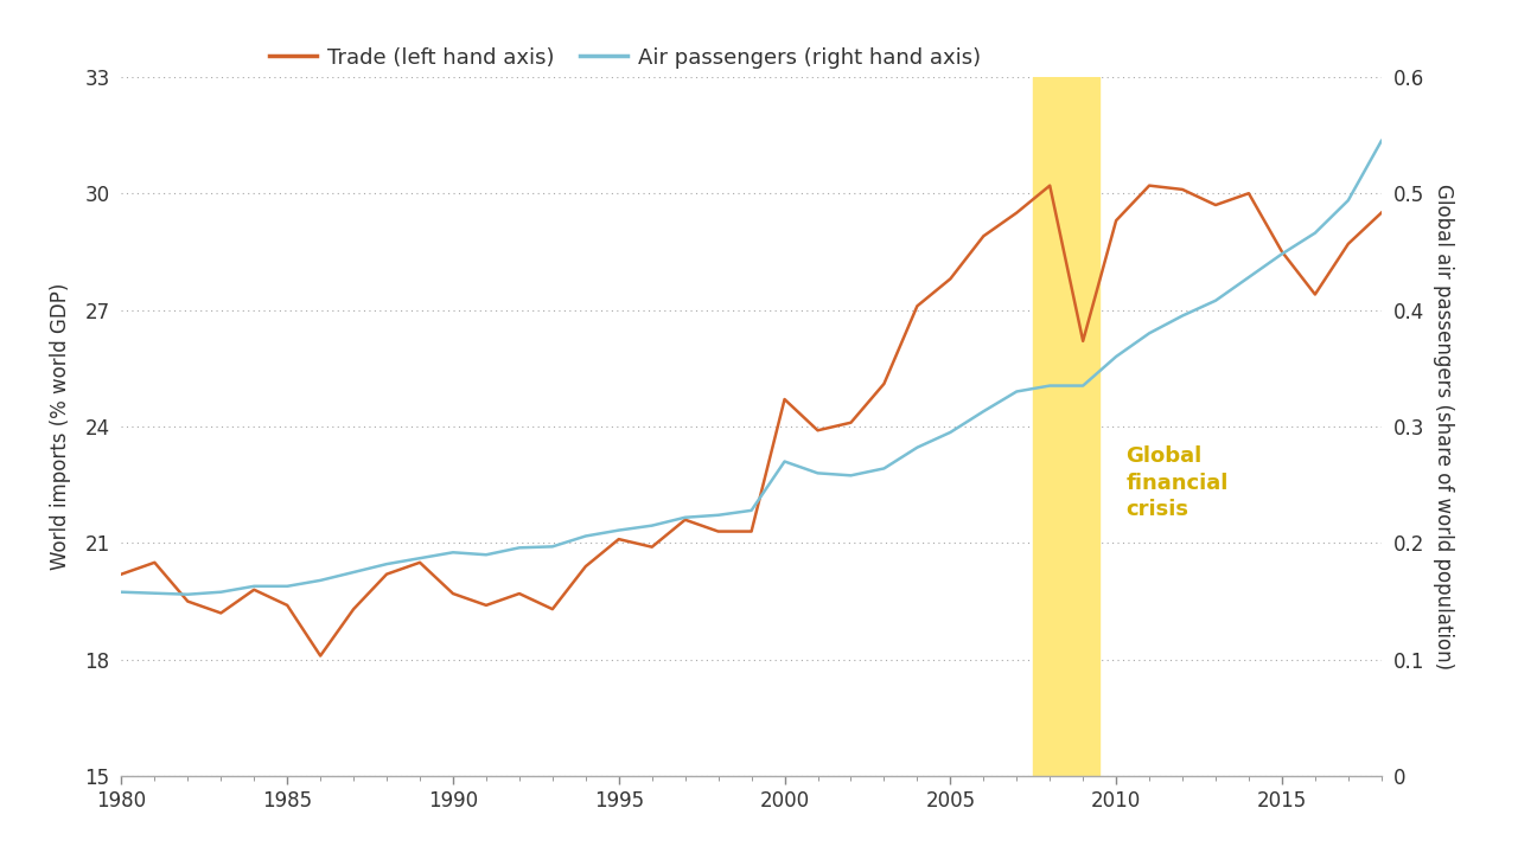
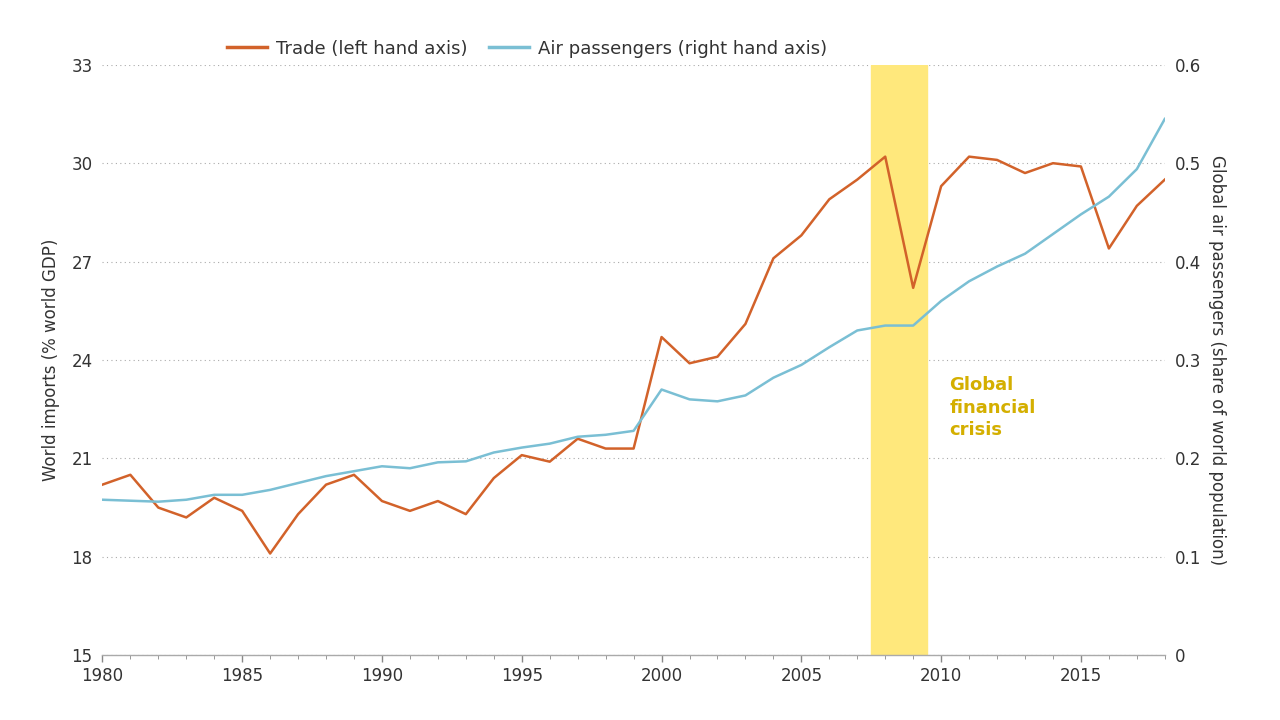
Trade (left hand axis)/2015: 28.5 -> 29.9
